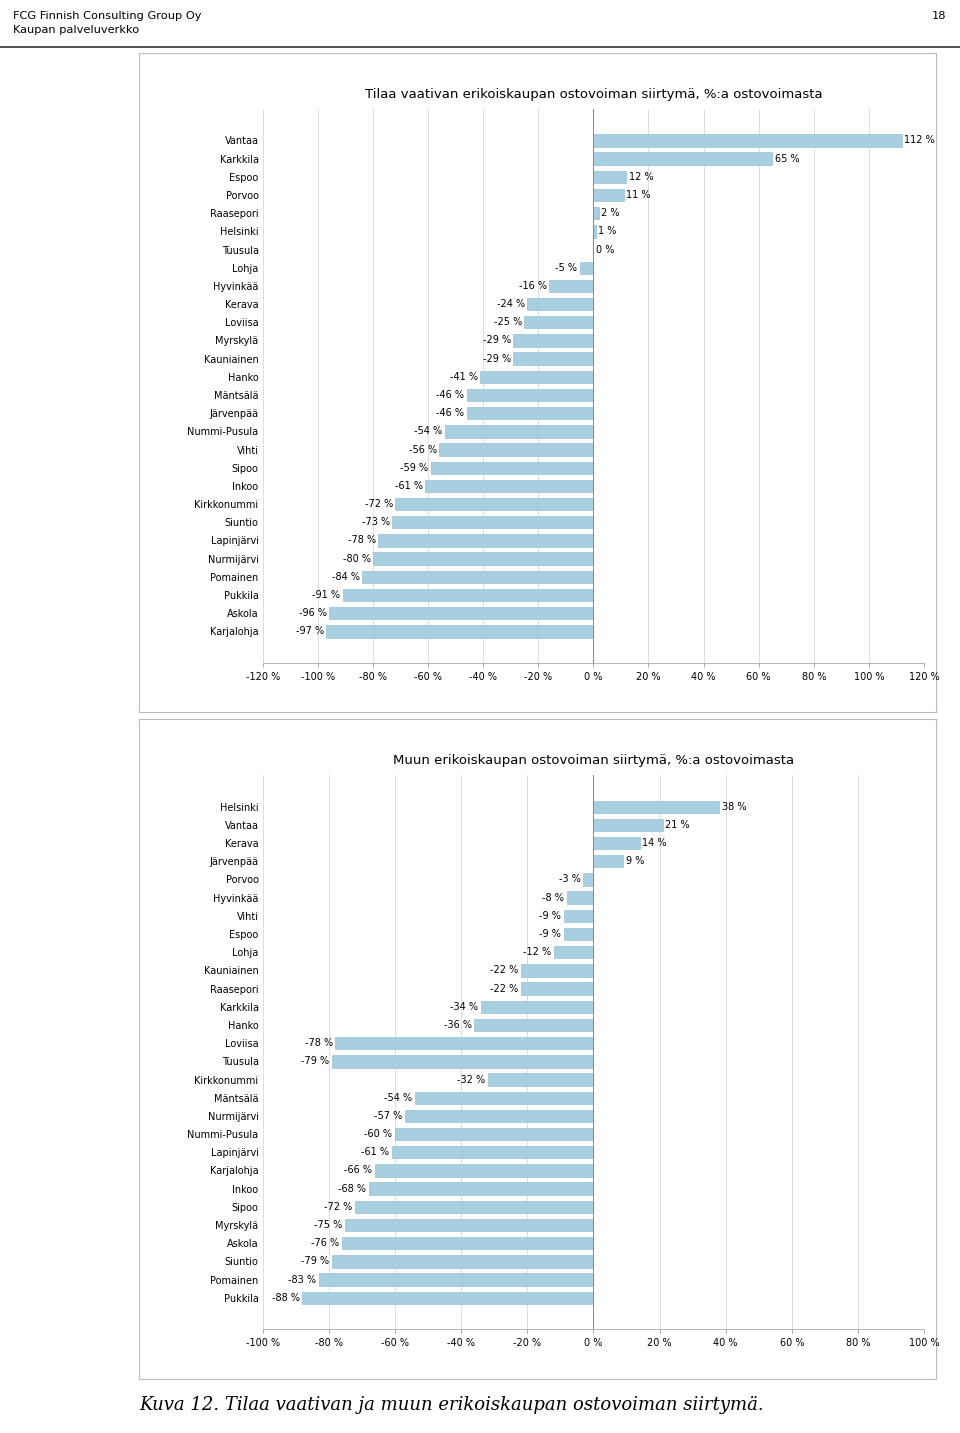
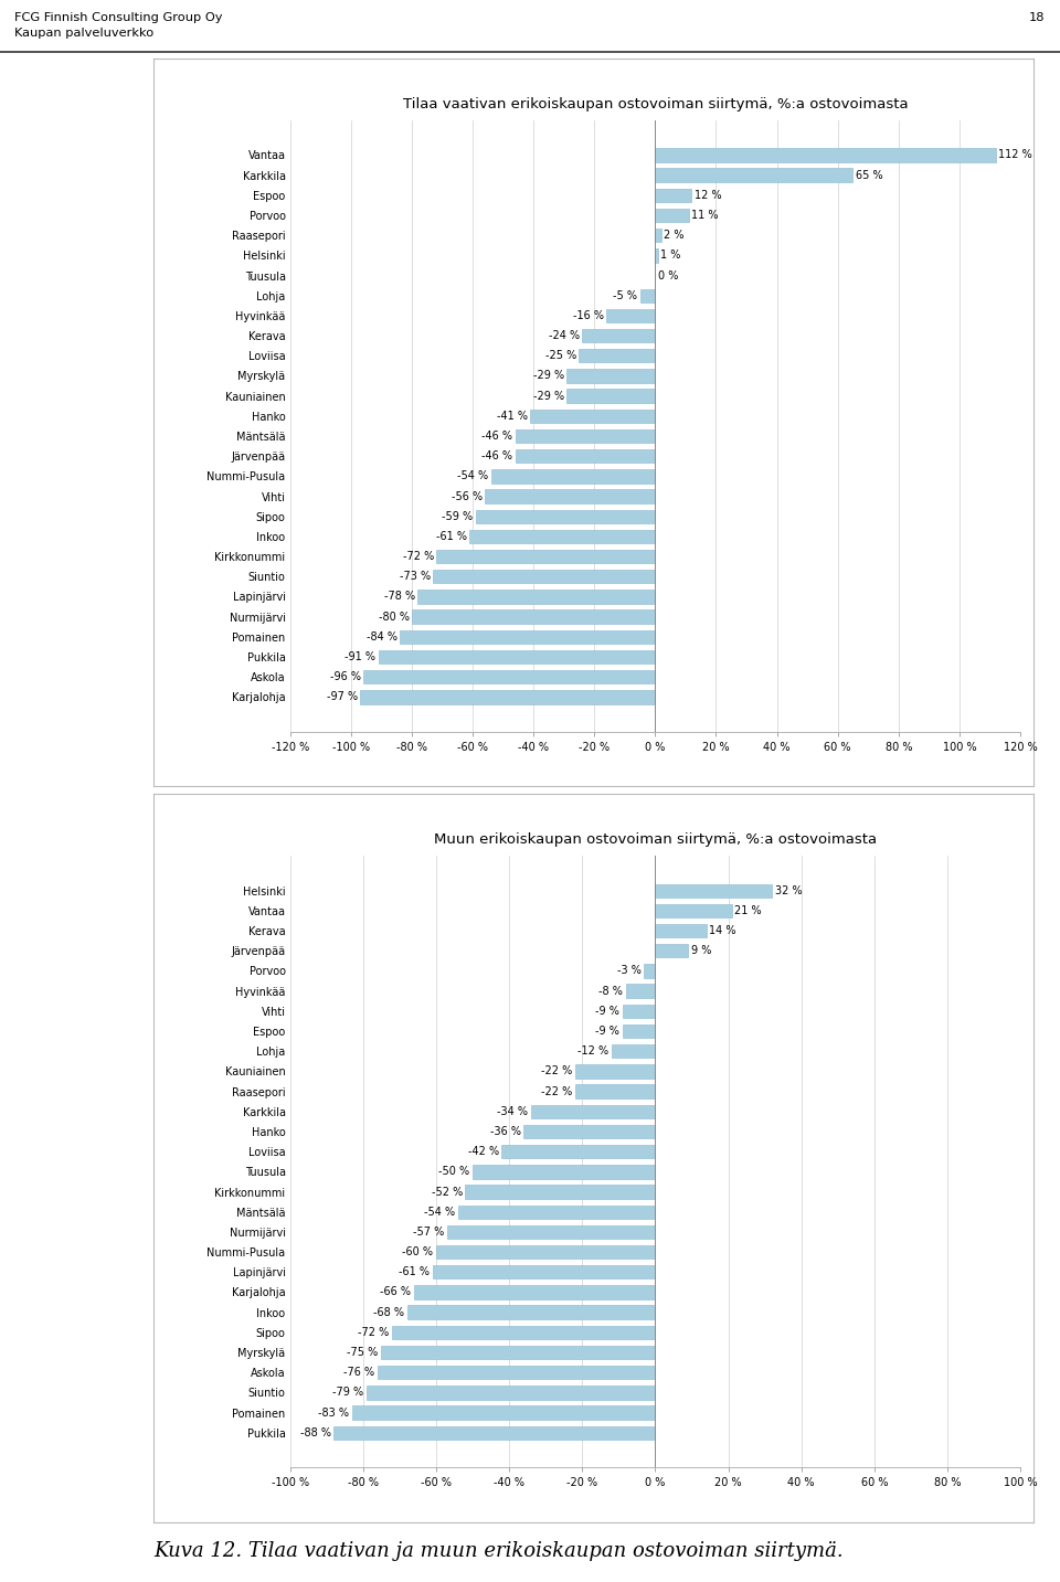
Muun erikoiskaupan ostovoiman siirtymä, %:a ostovoimasta/Helsinki: 38 -> 32
Muun erikoiskaupan ostovoiman siirtymä, %:a ostovoimasta/Loviisa: -78 -> -42
Muun erikoiskaupan ostovoiman siirtymä, %:a ostovoimasta/Tuusula: -79 -> -50
Muun erikoiskaupan ostovoiman siirtymä, %:a ostovoimasta/Kirkkonummi: -32 -> -52
